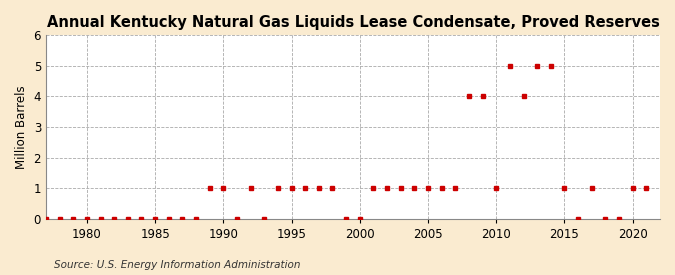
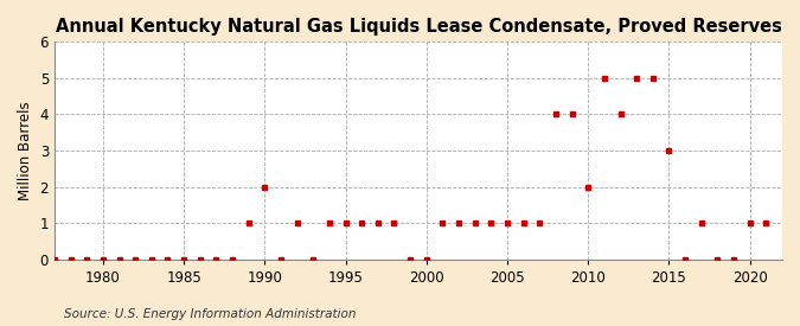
1990: 1 -> 2
2010: 1 -> 2
2015: 1 -> 3
